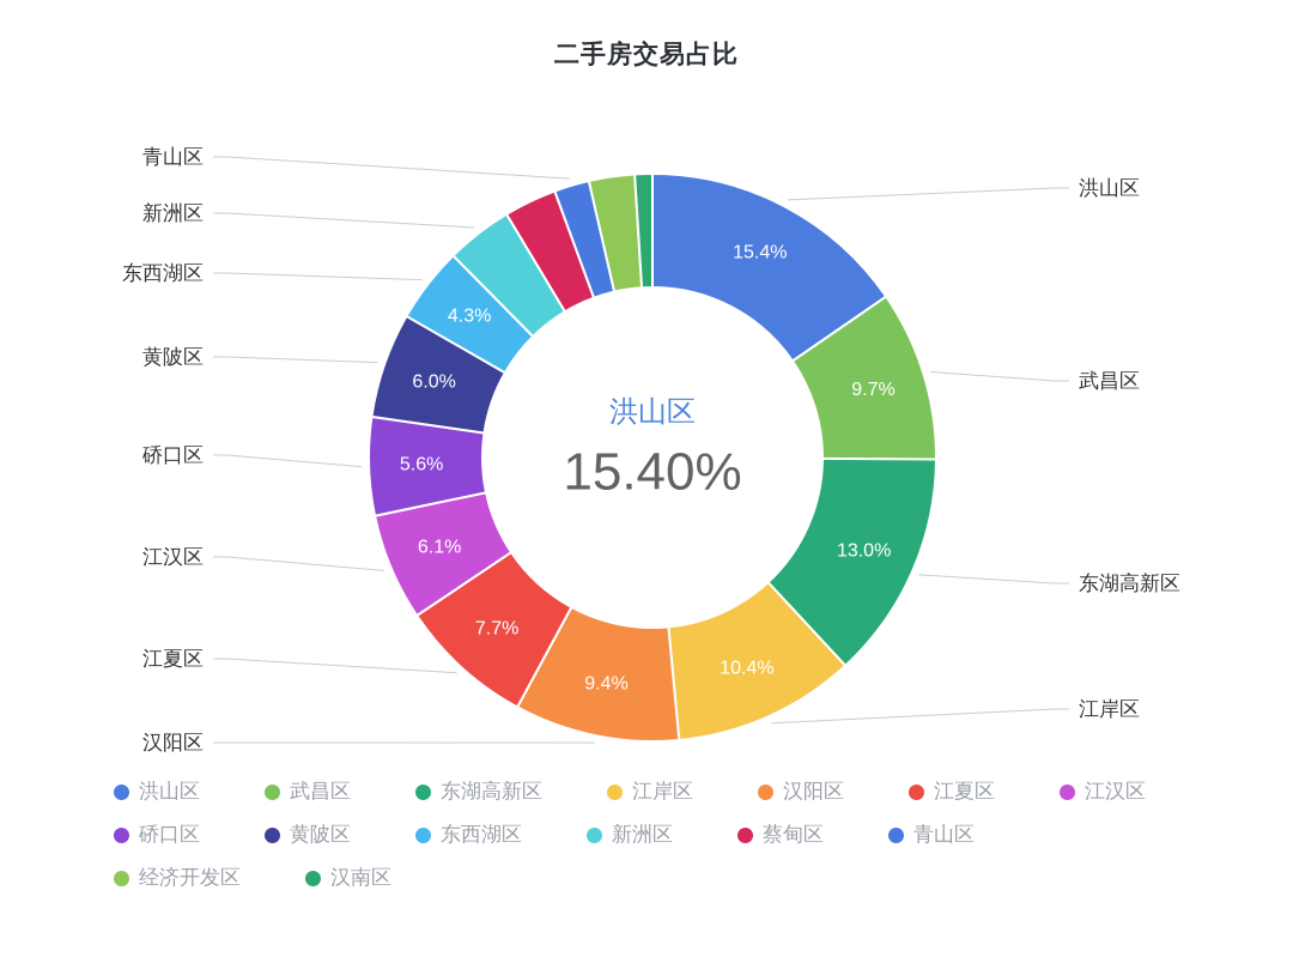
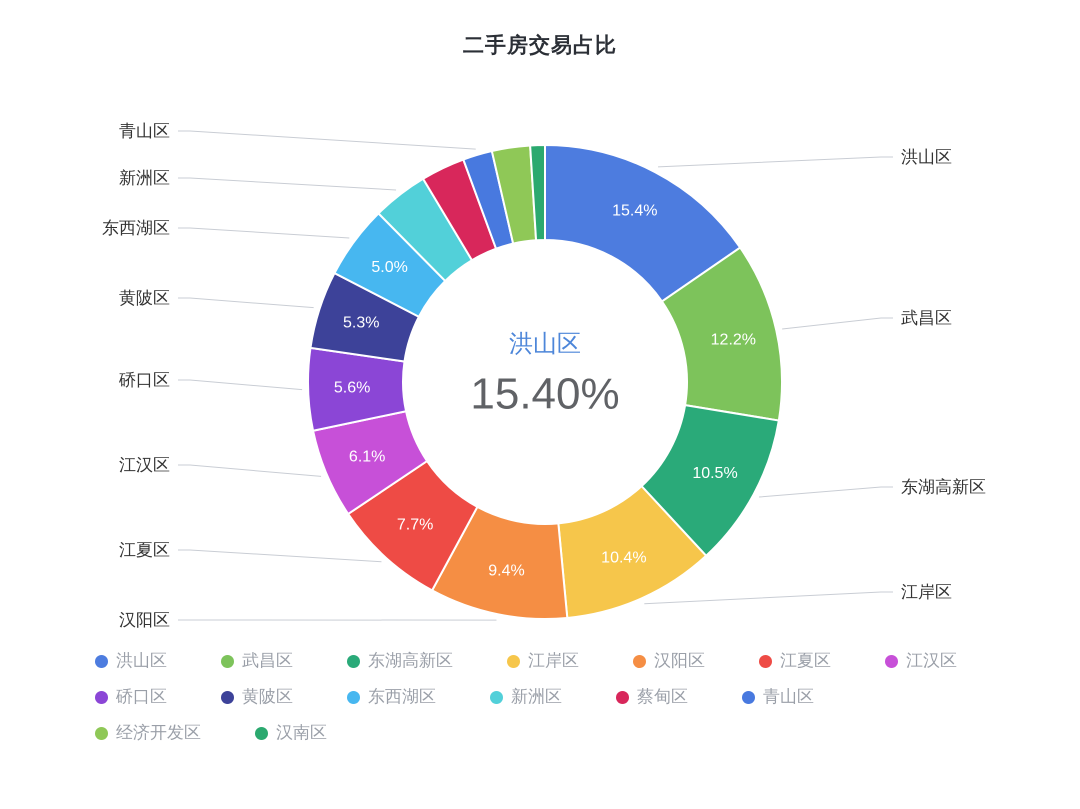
武昌区: 9.7% -> 12.2%
东湖高新区: 13.0% -> 10.5%
黄陂区: 6.0% -> 5.3%
东西湖区: 4.3% -> 5.0%
